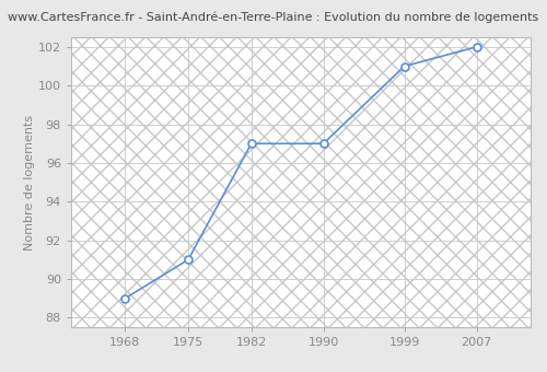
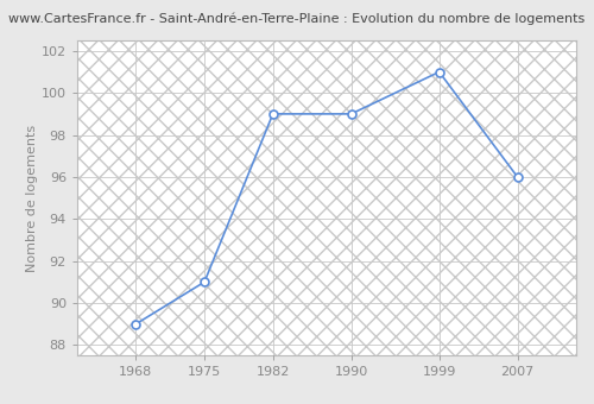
1982: 97 -> 99
1990: 97 -> 99
2007: 102 -> 96
